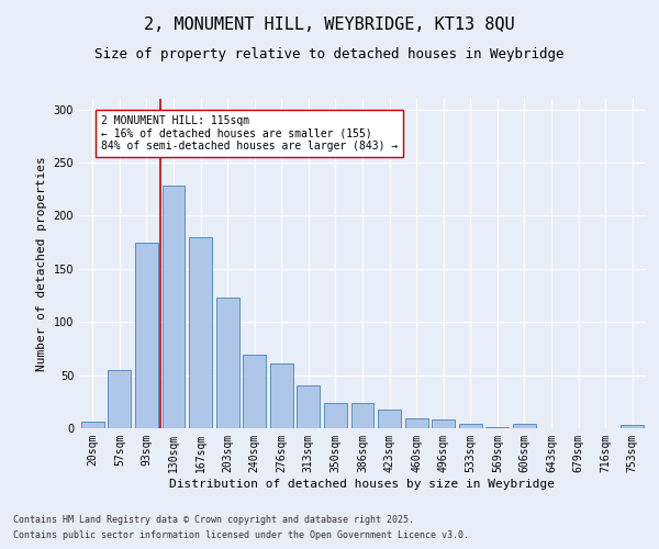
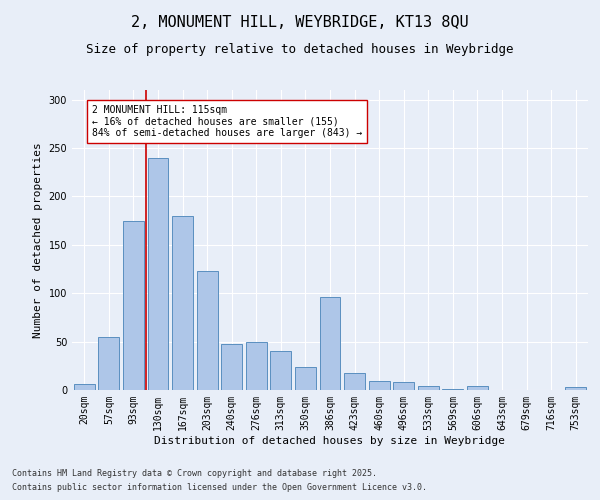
130sqm: 228 -> 240
240sqm: 69 -> 48
276sqm: 61 -> 50
386sqm: 24 -> 96
